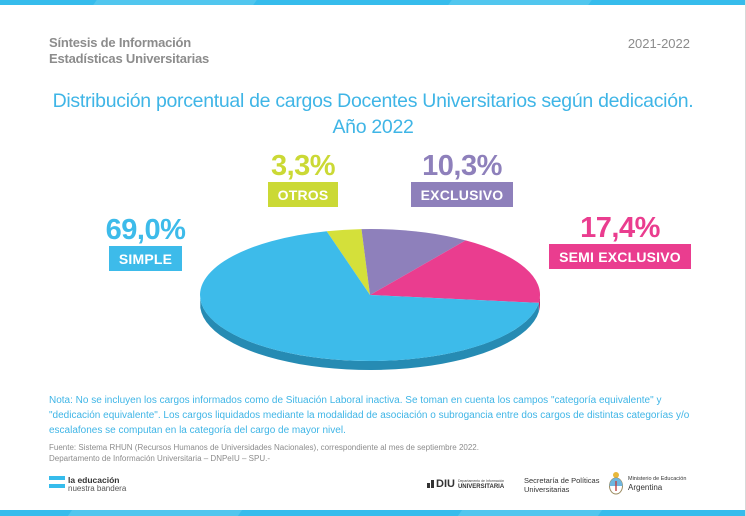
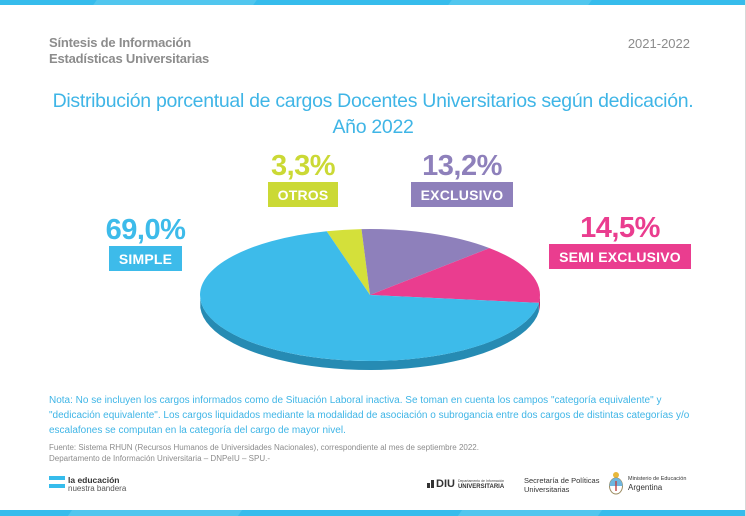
EXCLUSIVO: 10,3% -> 13,2%
SEMI EXCLUSIVO: 17,4% -> 14,5%
